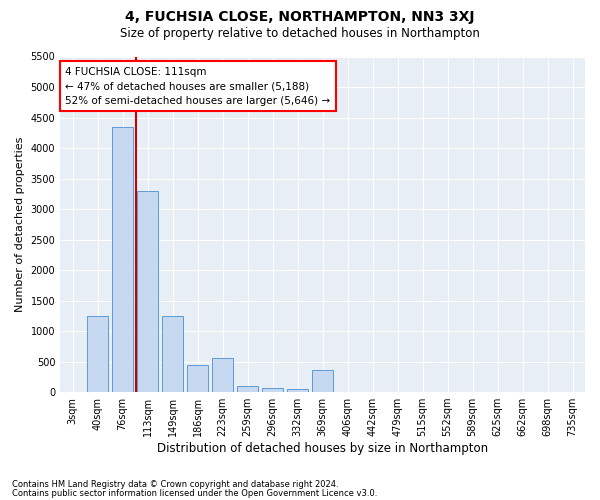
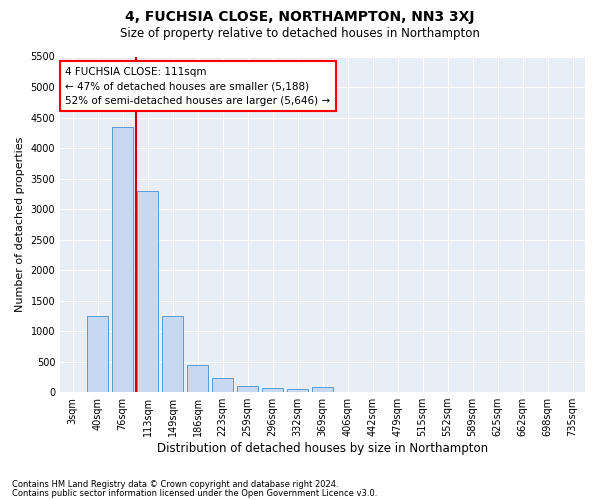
223sqm: 560 -> 220
369sqm: 360 -> 80
